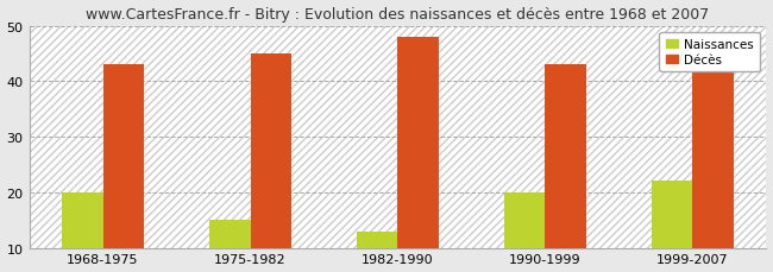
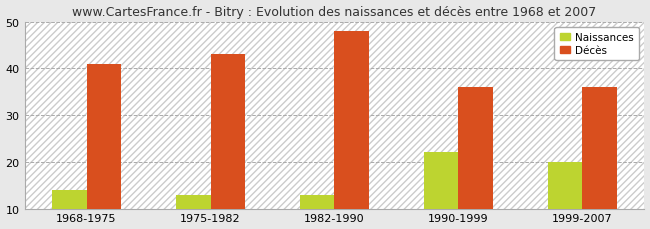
Naissances/1968-1975: 20 -> 14
Décès/1968-1975: 43 -> 41
Naissances/1975-1982: 15 -> 13
Décès/1975-1982: 45 -> 43
Naissances/1990-1999: 20 -> 22
Décès/1990-1999: 43 -> 36
Naissances/1999-2007: 22 -> 20
Décès/1999-2007: 42 -> 36
